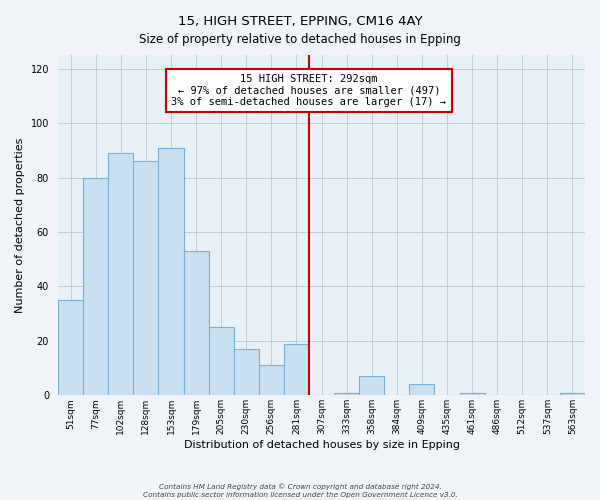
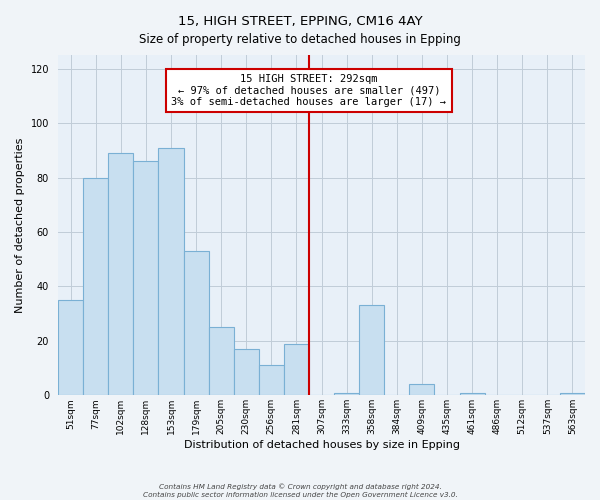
358sqm: 7 -> 33
